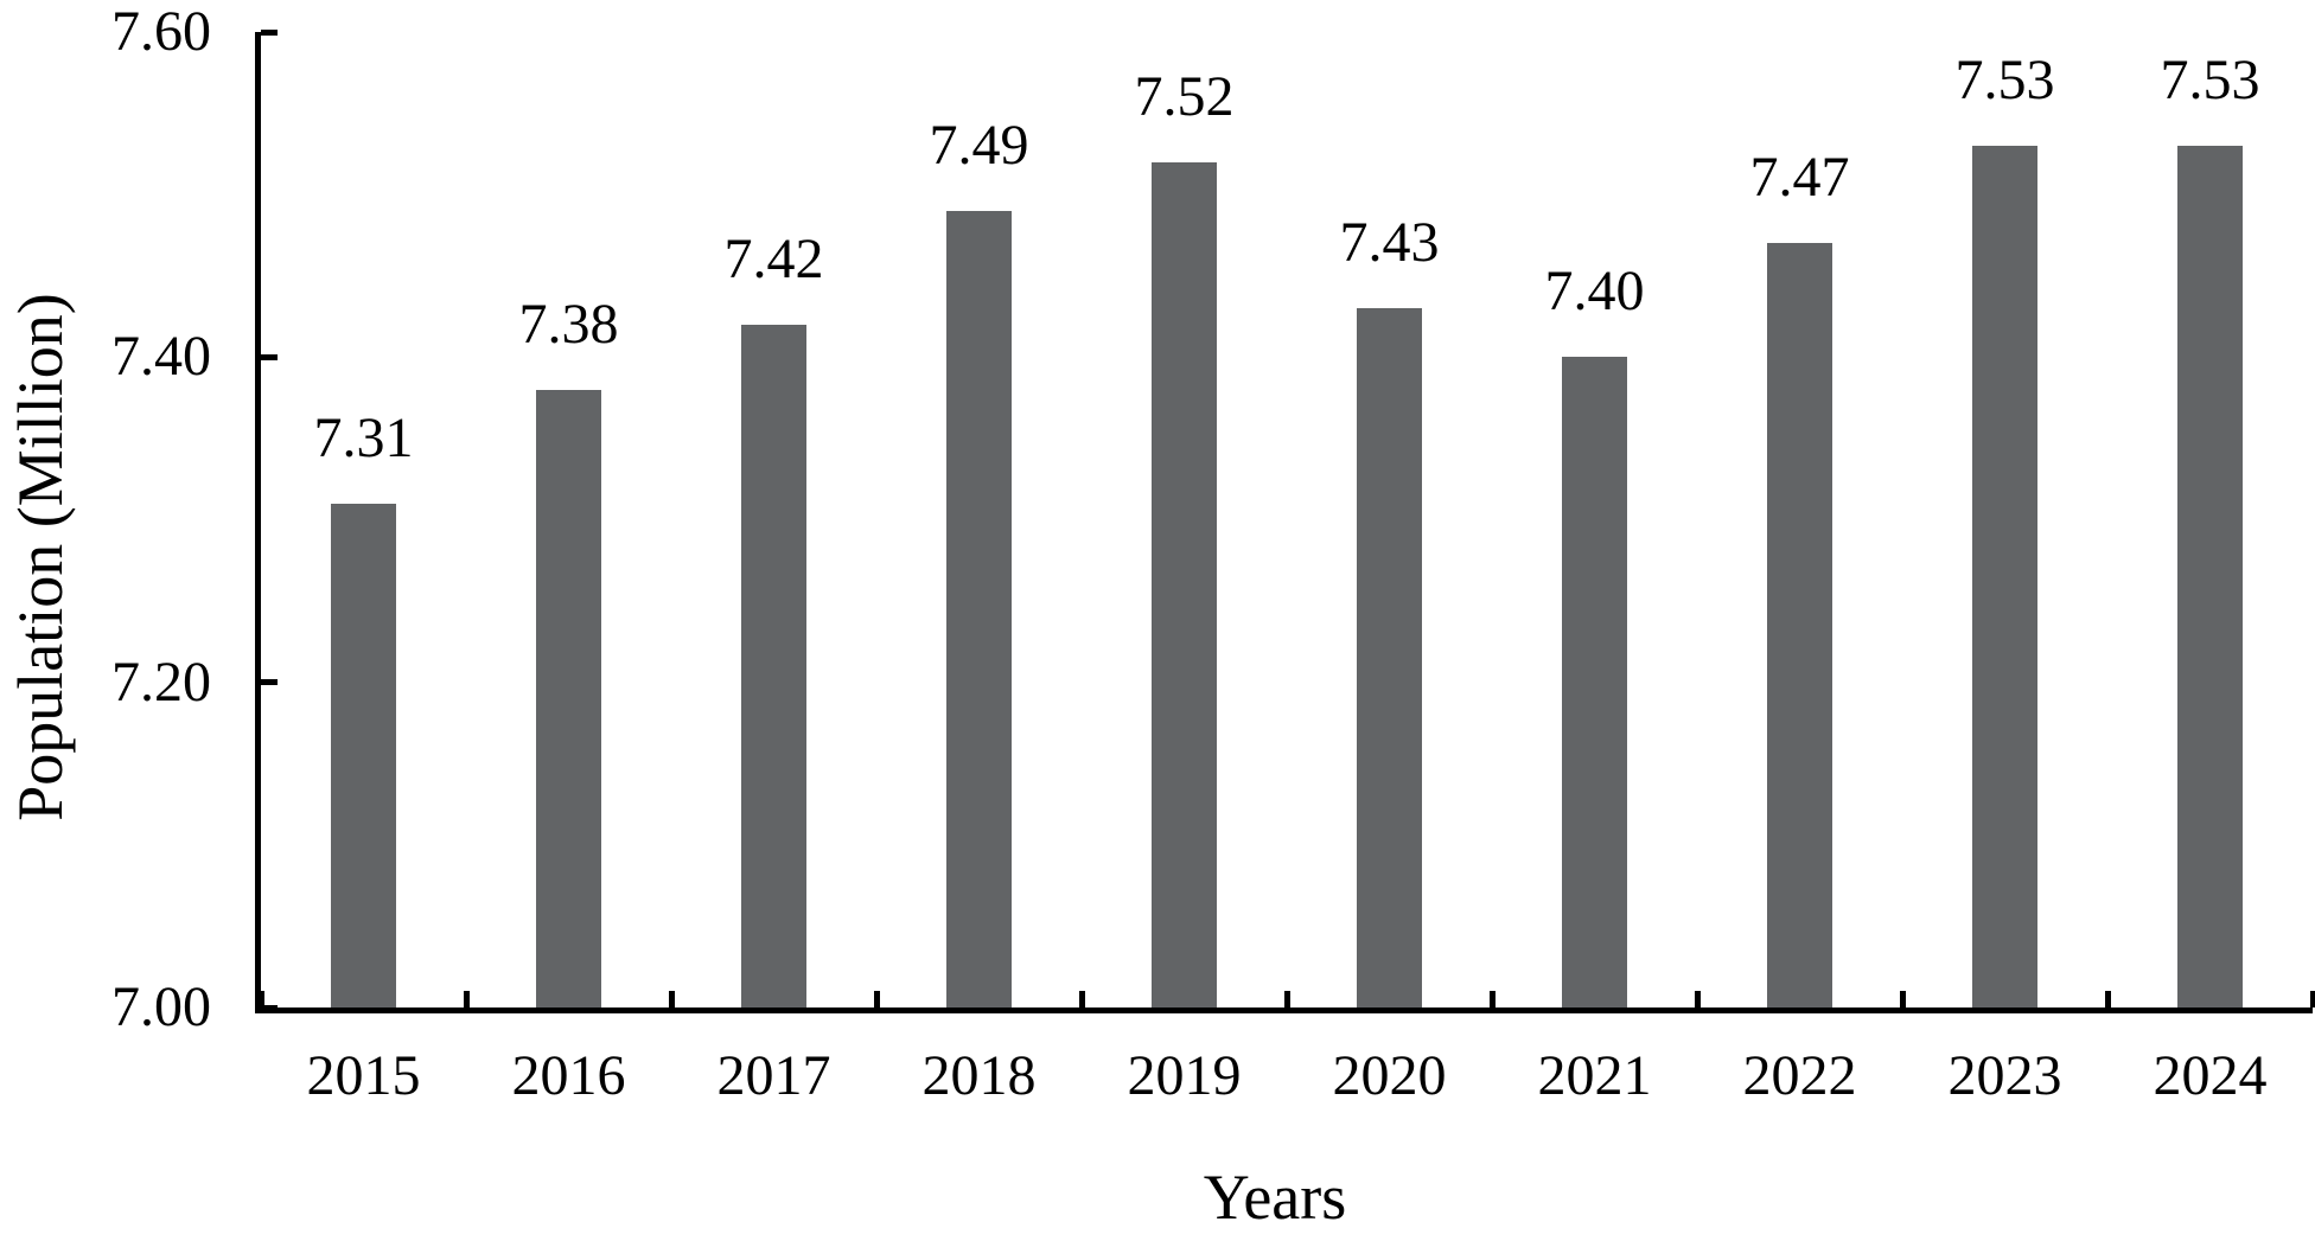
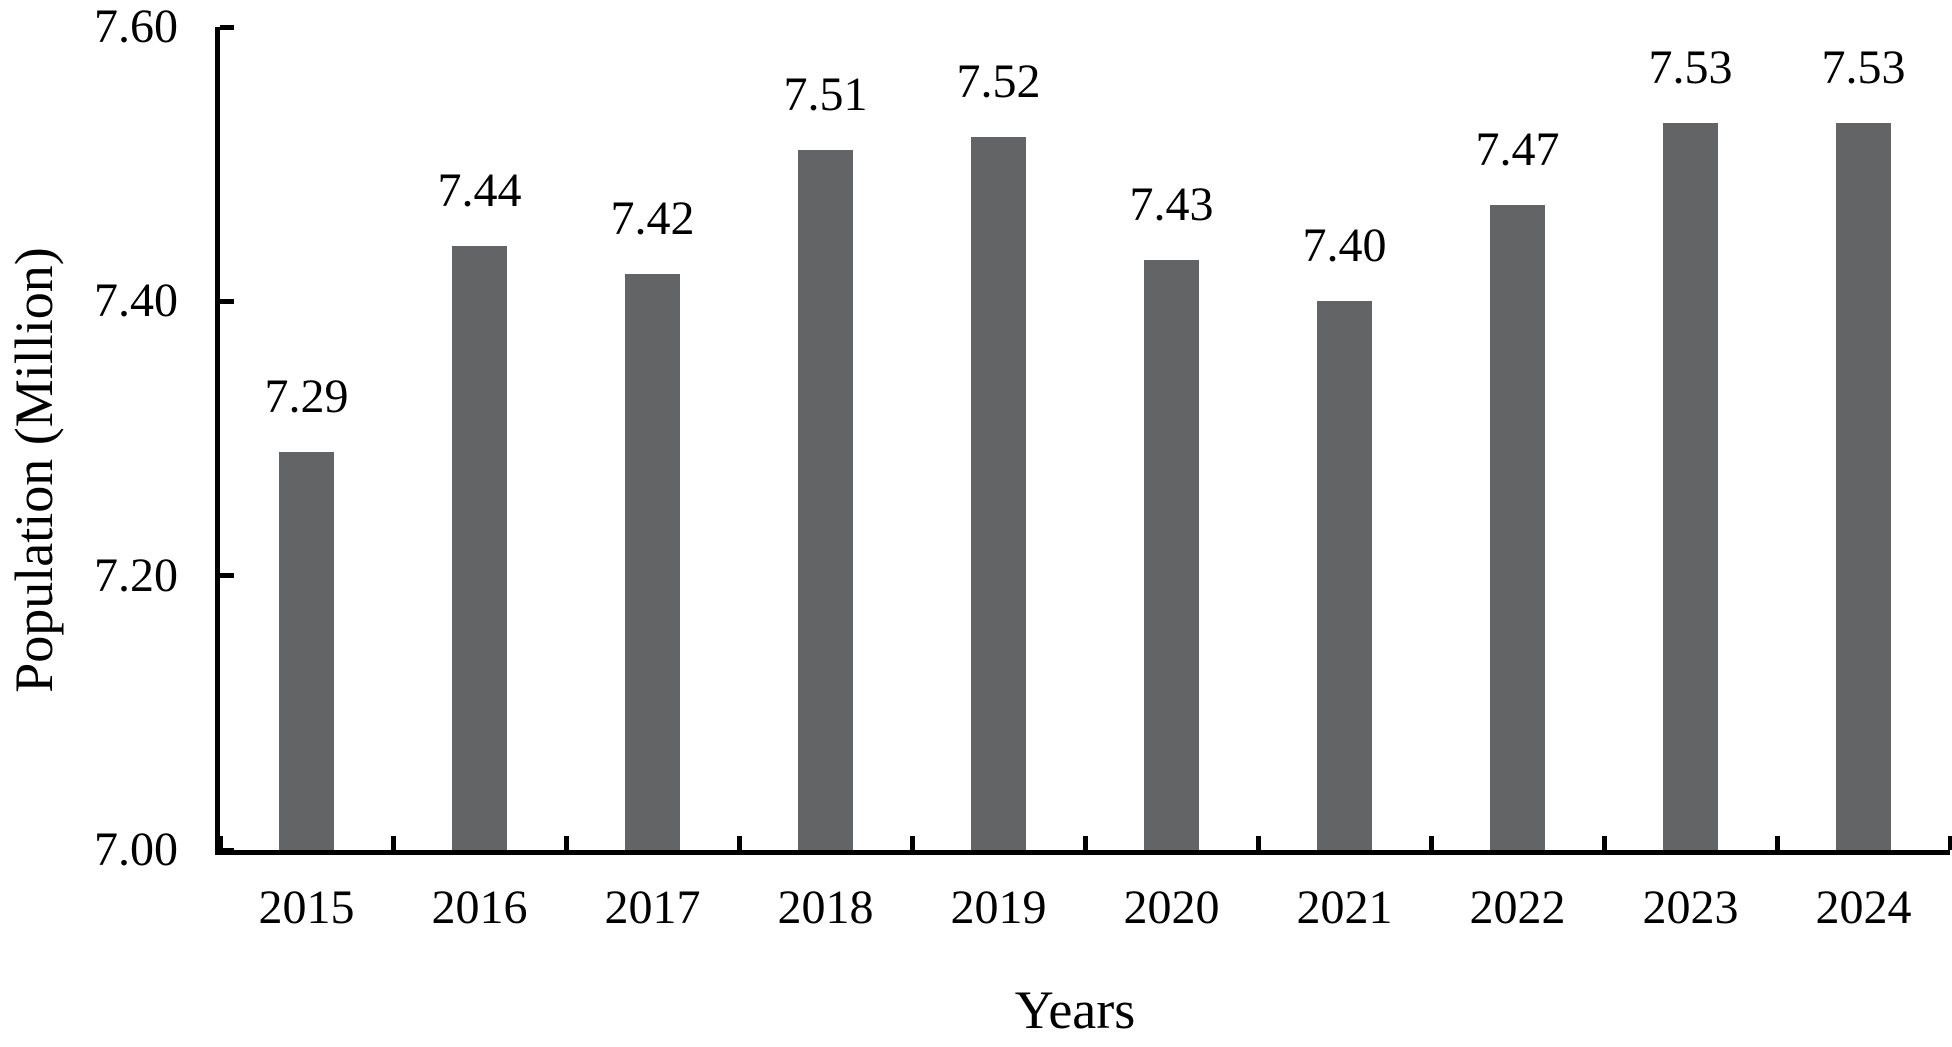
2015: 7.31 -> 7.29
2016: 7.38 -> 7.44
2018: 7.49 -> 7.51
